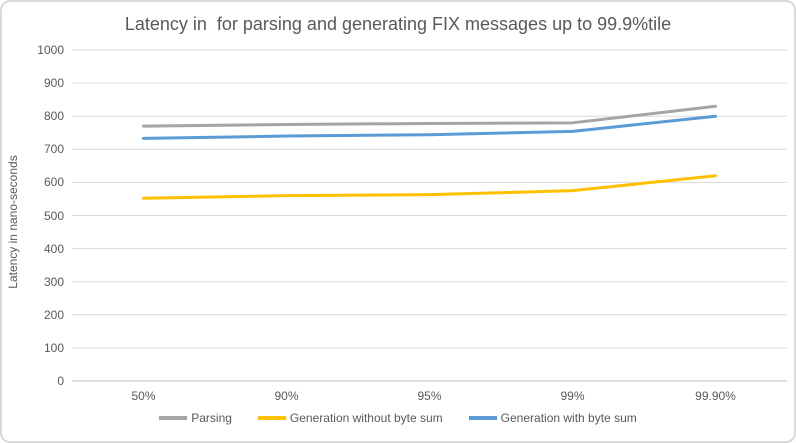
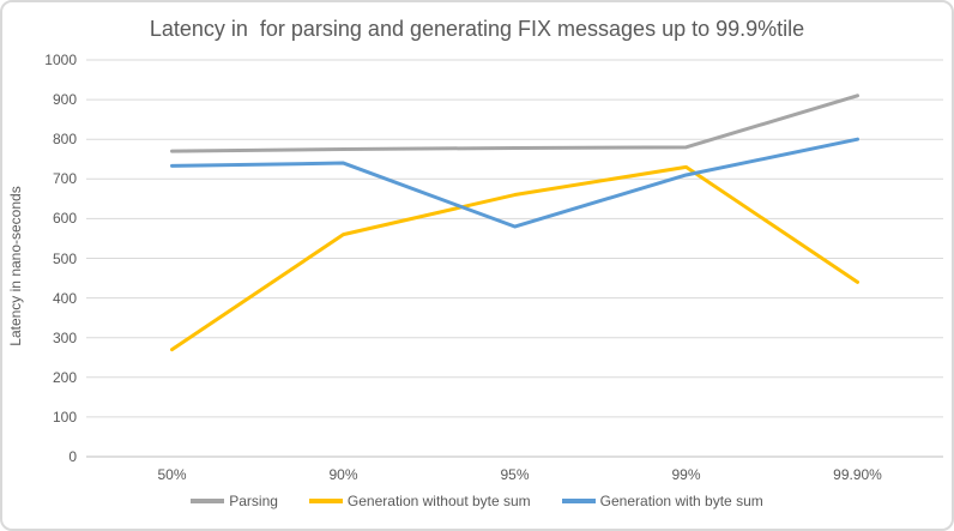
Generation without byte sum/50%: 550 -> 270
Generation without byte sum/95%: 560 -> 660
Generation with byte sum/95%: 740 -> 580
Generation without byte sum/99%: 580 -> 730
Generation with byte sum/99%: 750 -> 710
Parsing/99.90%: 830 -> 910
Generation without byte sum/99.90%: 620 -> 440
